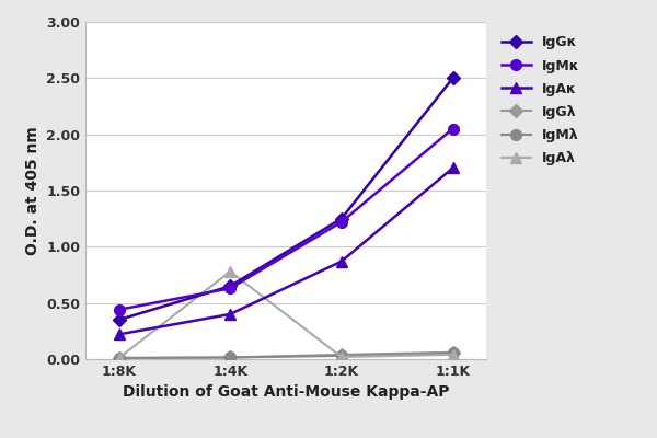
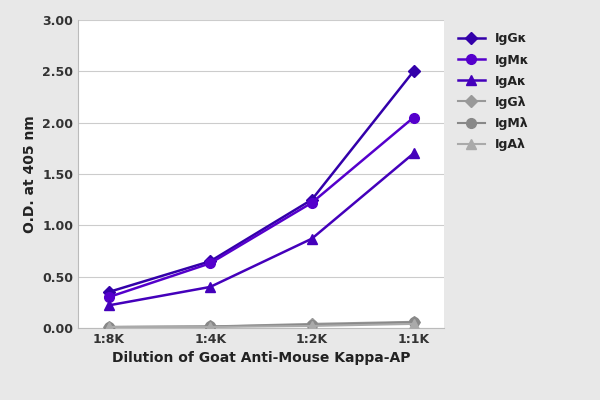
IgMκ/1:8K: 0.44 -> 0.30
IgAλ/1:4K: 0.78 -> 0.01
